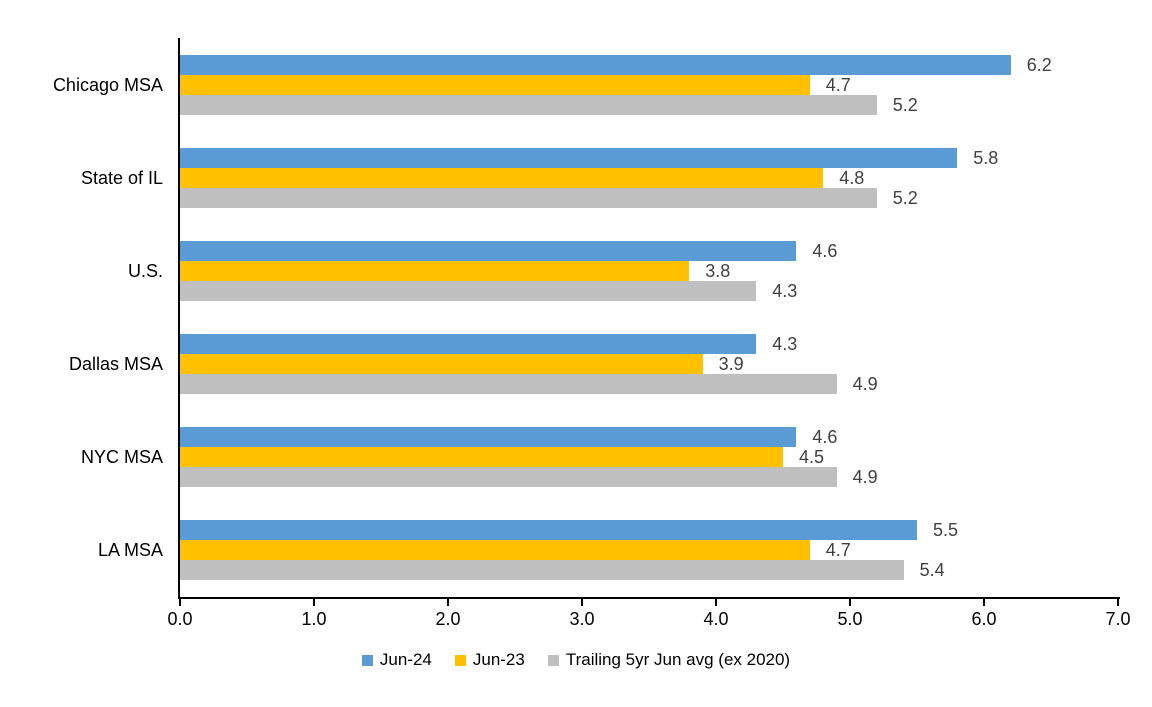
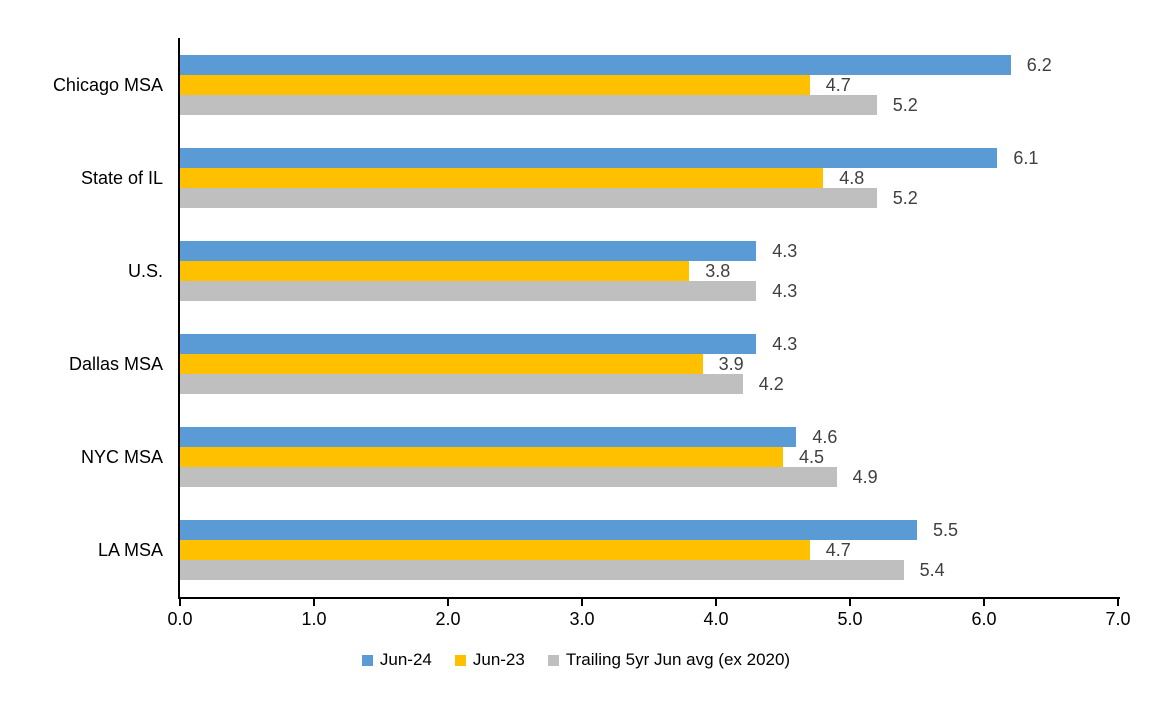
Jun-24/State of IL: 5.8 -> 6.1
Jun-24/U.S.: 4.6 -> 4.3
Trailing 5yr Jun avg (ex 2020)/Dallas MSA: 4.9 -> 4.2
